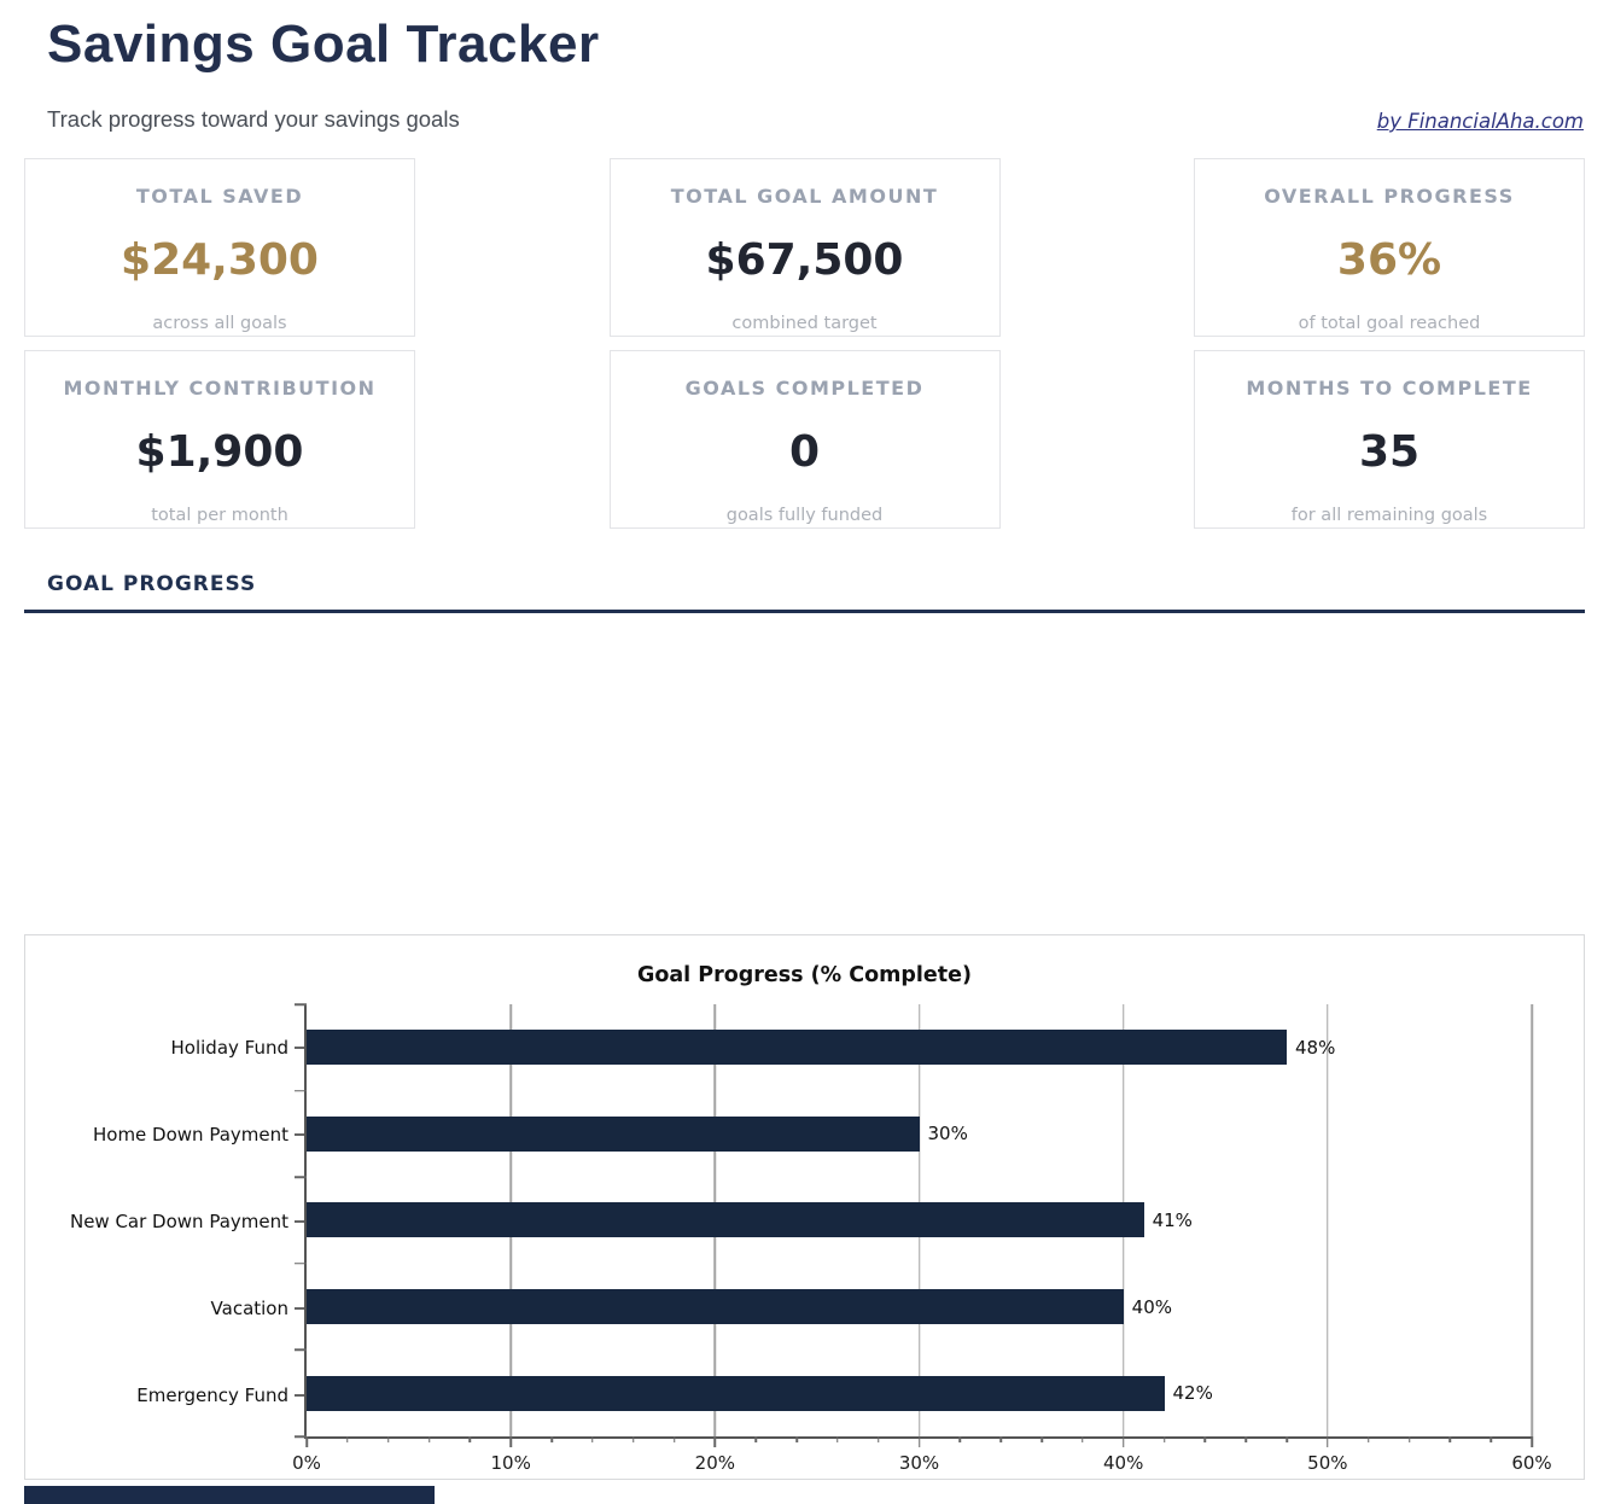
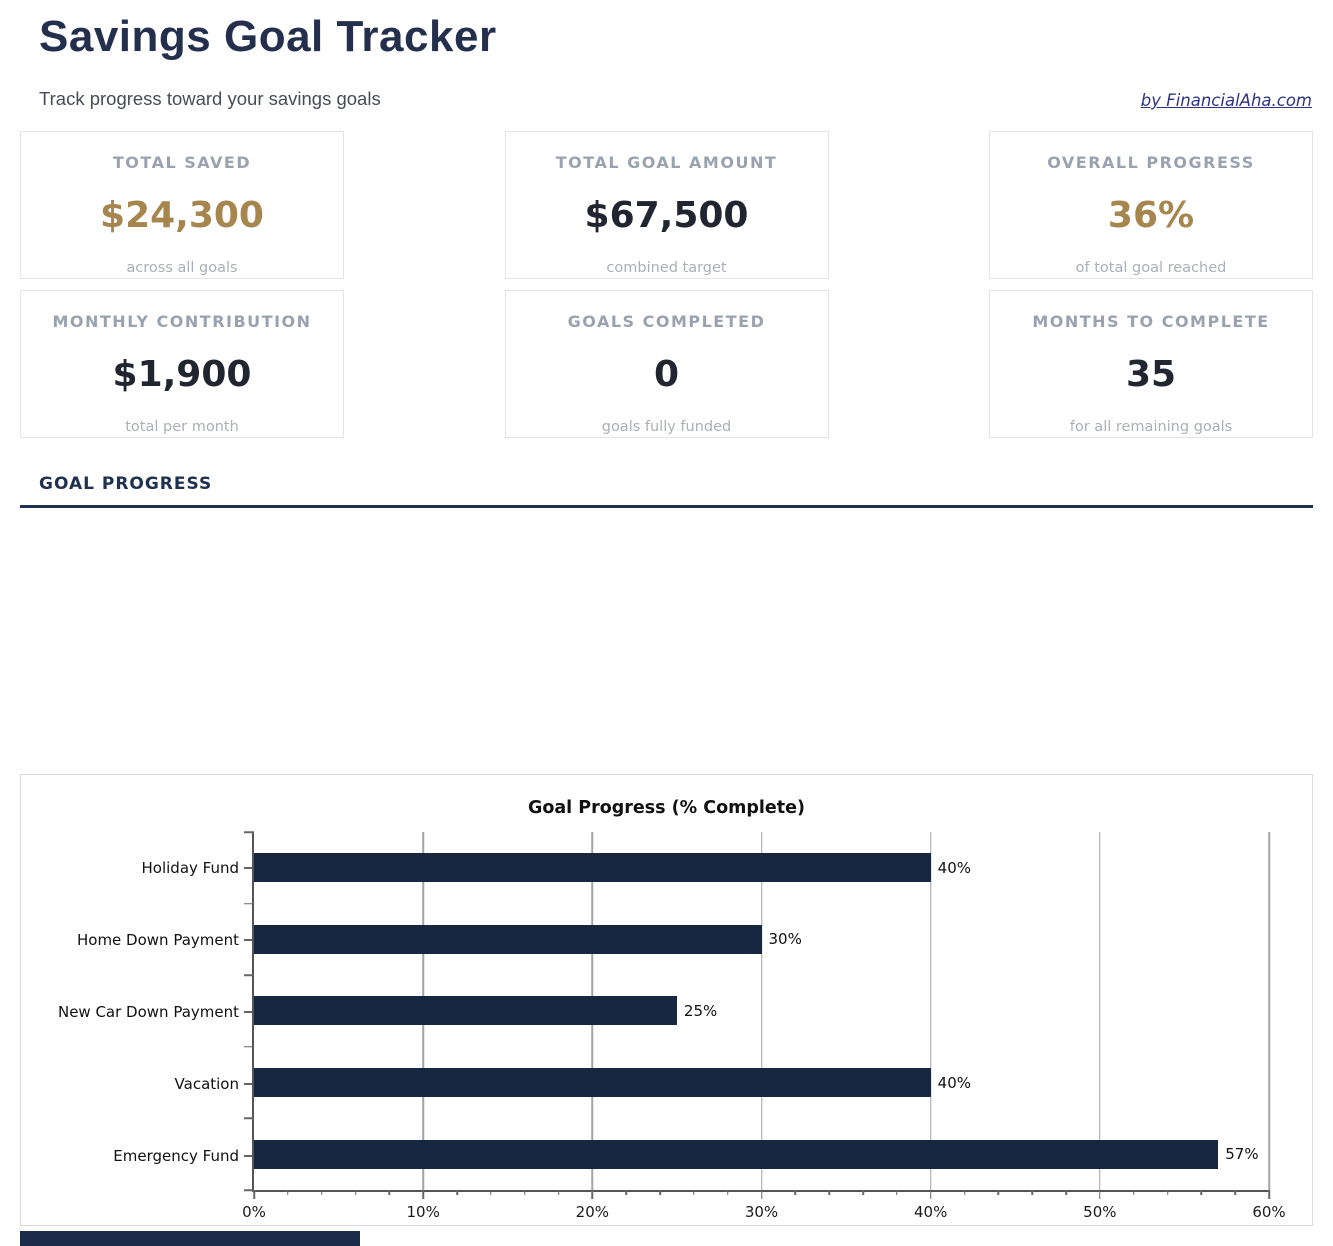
Holiday Fund: 48% -> 40%
New Car Down Payment: 41% -> 25%
Emergency Fund: 42% -> 57%
